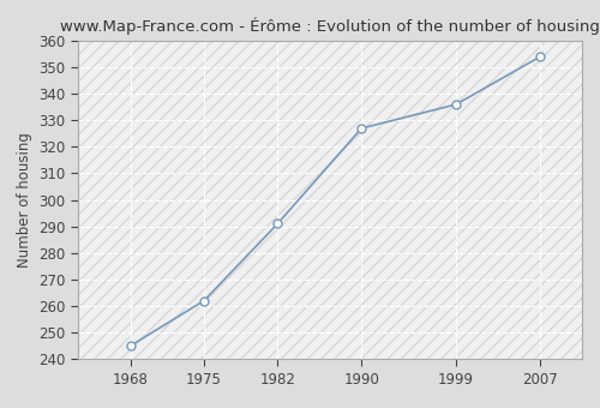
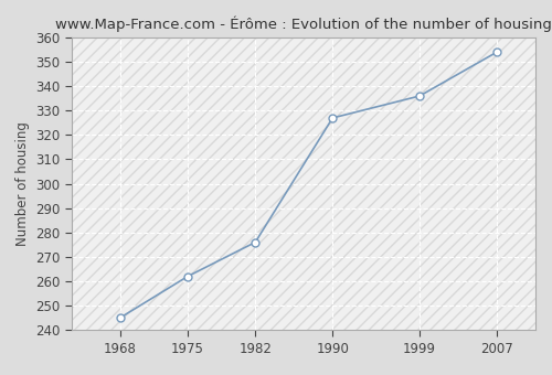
1982: 291 -> 276
